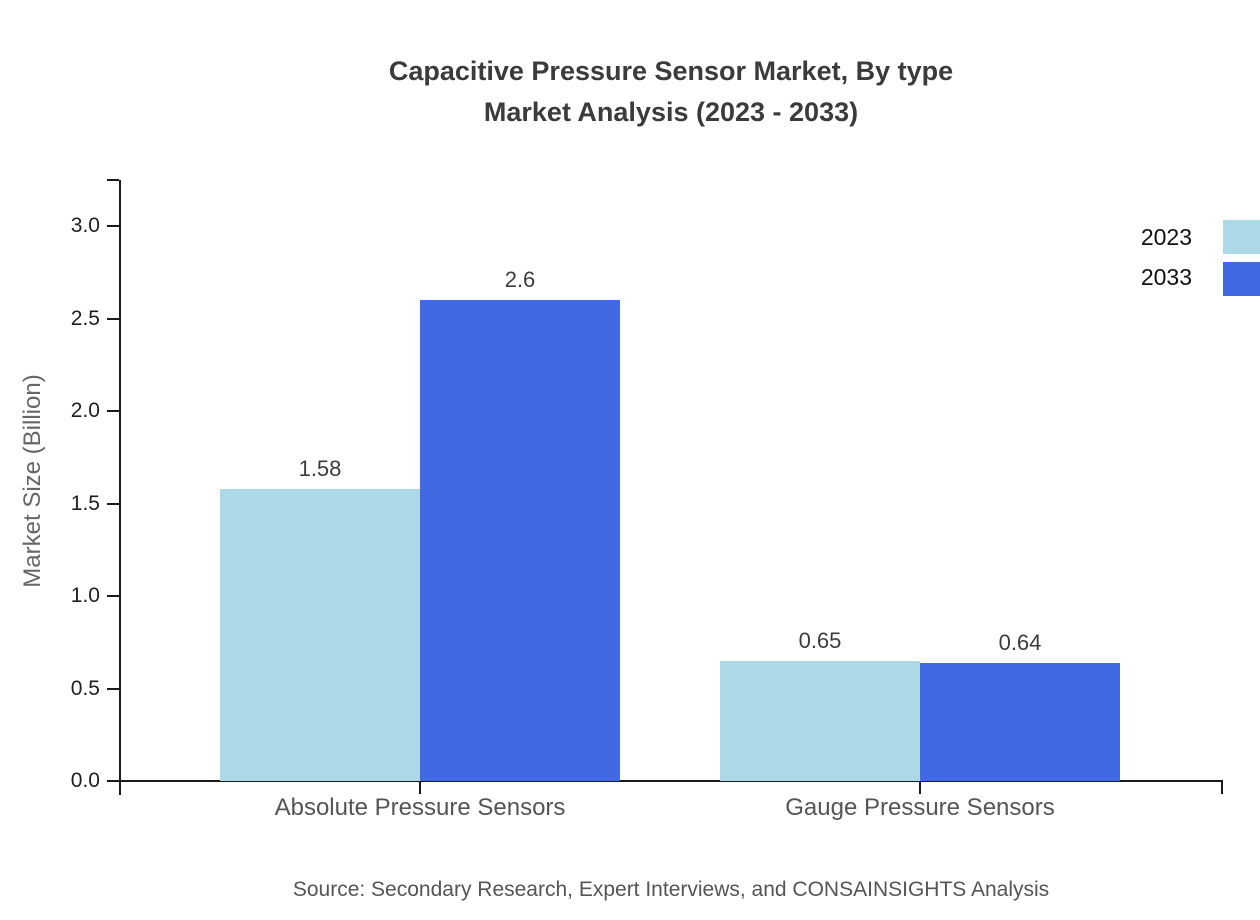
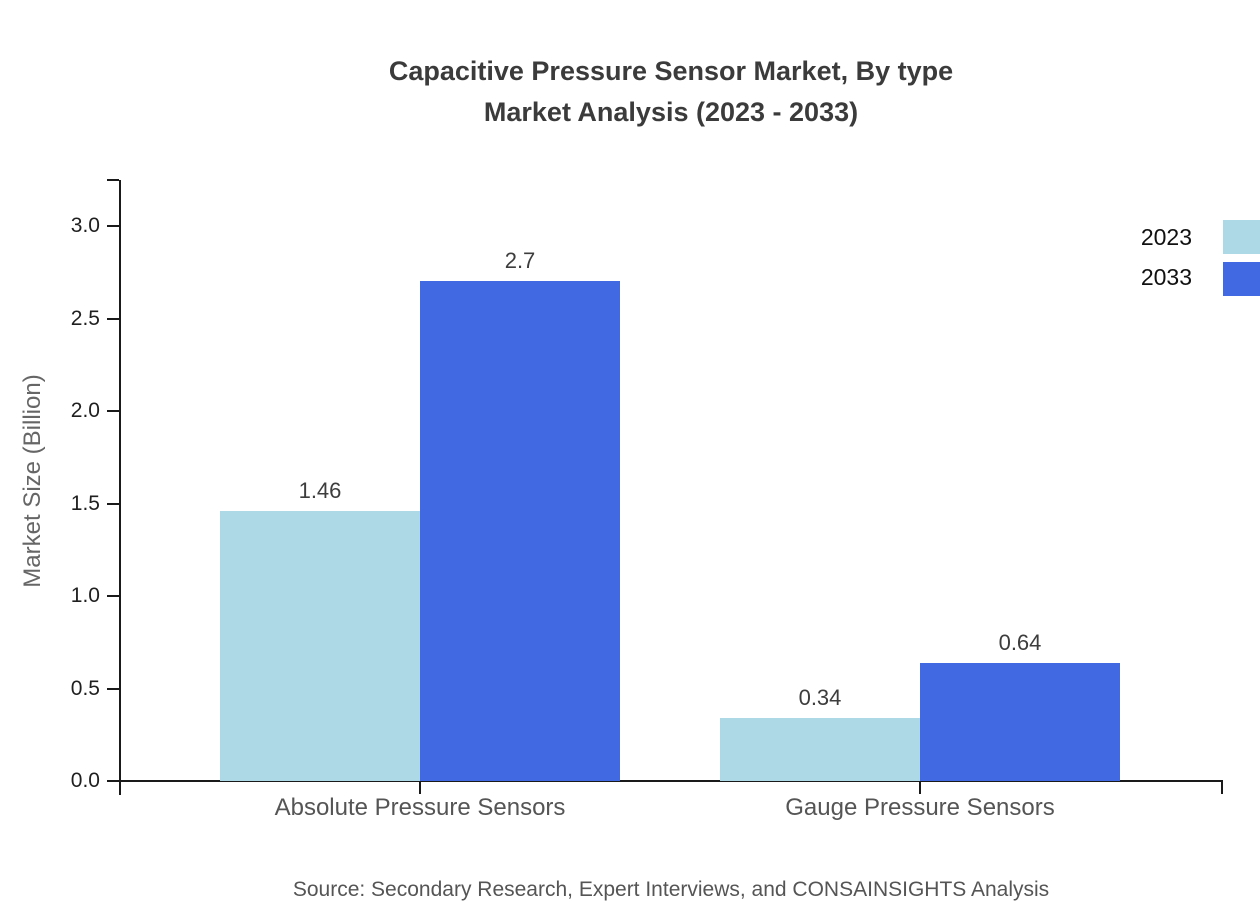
2023/Absolute Pressure Sensors: 1.58 -> 1.46
2033/Absolute Pressure Sensors: 2.6 -> 2.7
2023/Gauge Pressure Sensors: 0.65 -> 0.34
